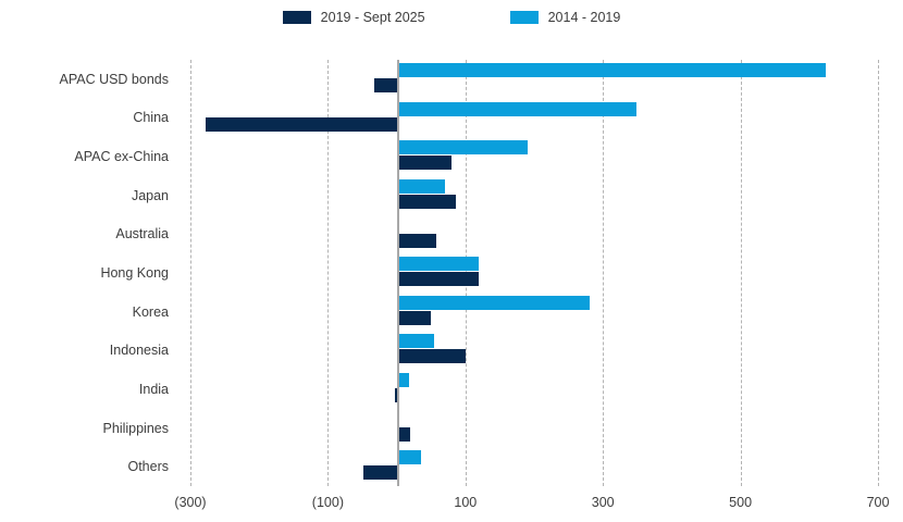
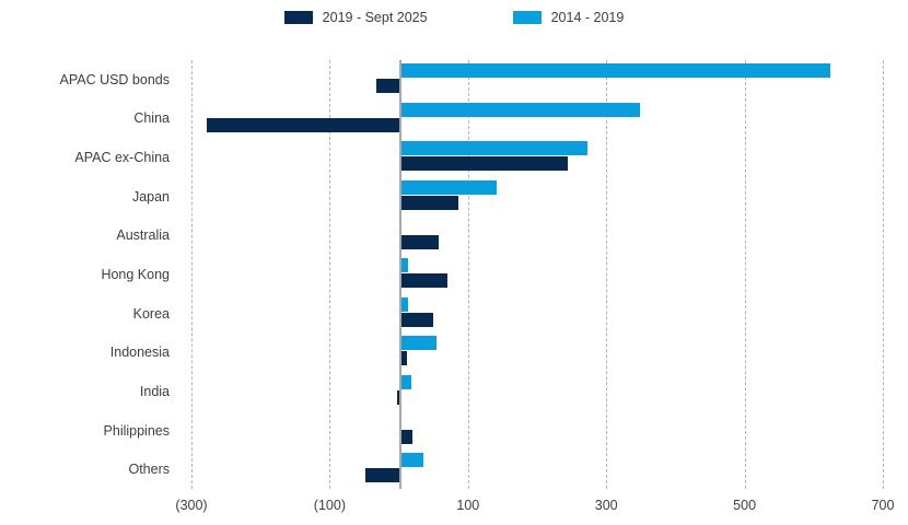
2014 - 2019/APAC ex-China: 190 -> 270
2019 - Sept 2025/APAC ex-China: 80 -> 240
2014 - 2019/Japan: 70 -> 140
2014 - 2019/Hong Kong: 120 -> 10
2019 - Sept 2025/Hong Kong: 120 -> 70
2014 - 2019/Korea: 280 -> 10
2019 - Sept 2025/Indonesia: 100 -> 10
